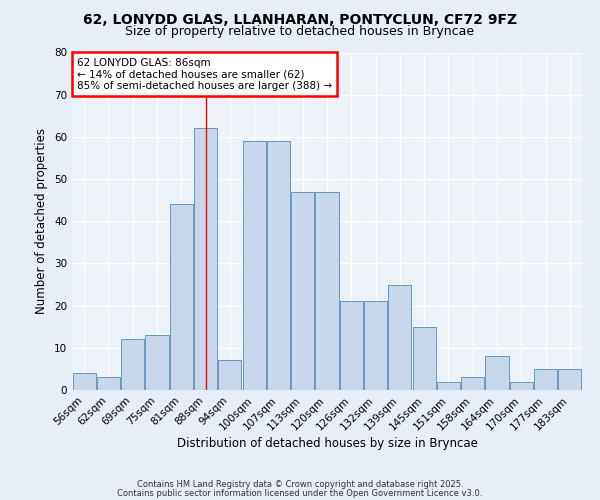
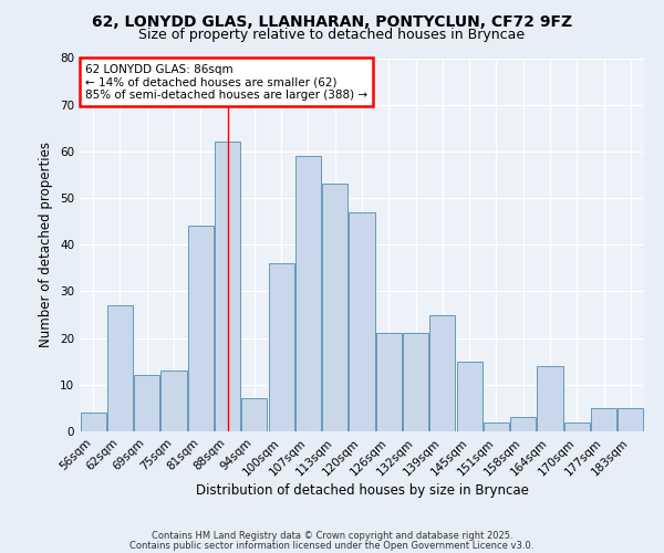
62sqm: 3 -> 27
100sqm: 59 -> 36
113sqm: 47 -> 53
164sqm: 8 -> 14
